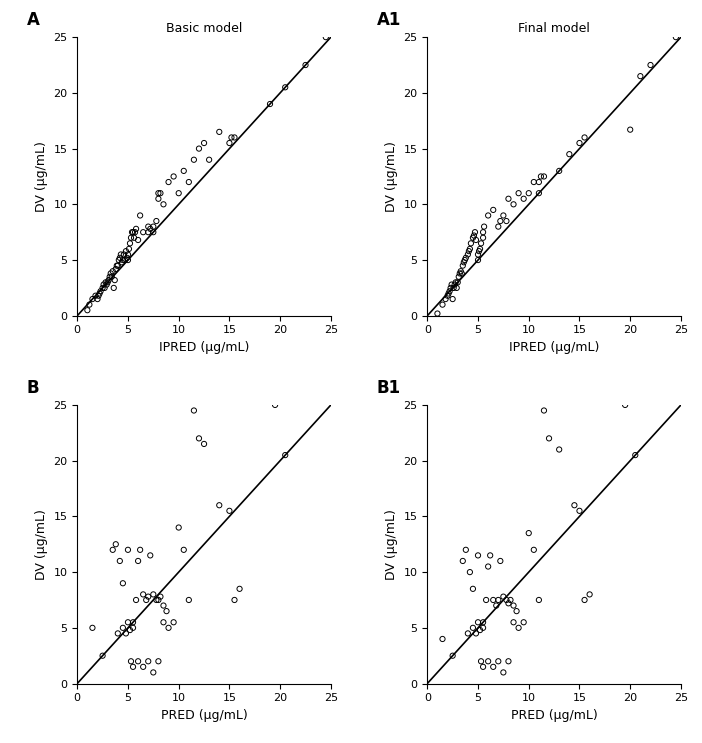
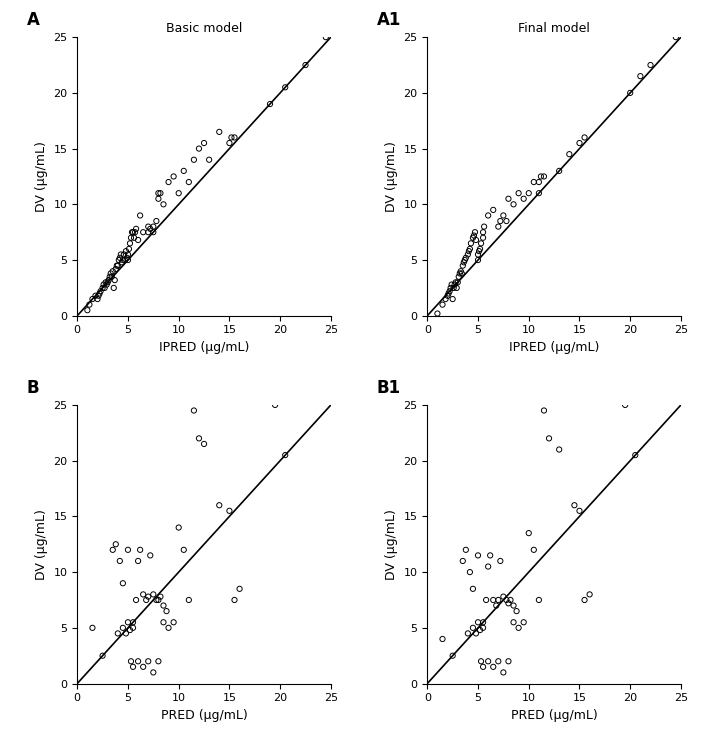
Final model/20: 16.7 -> 20.0
